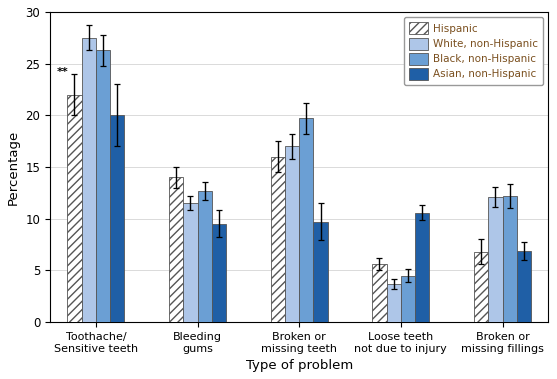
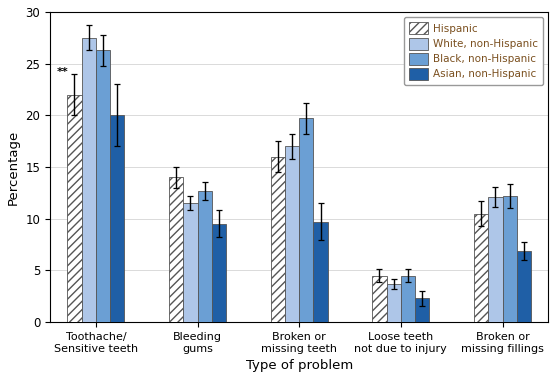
Hispanic/Loose teeth not due to injury: 5.6 -> 4.5
Asian, non-Hispanic/Loose teeth not due to injury: 10.6 -> 2.3
Hispanic/Broken or missing fillings: 6.8 -> 10.5
